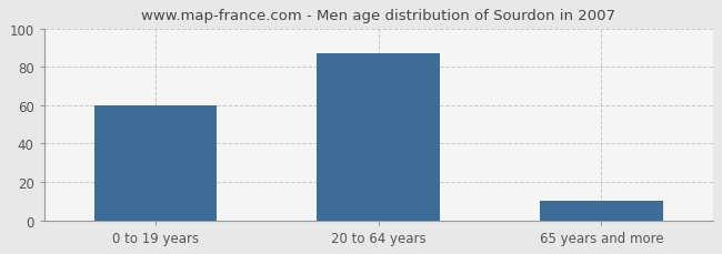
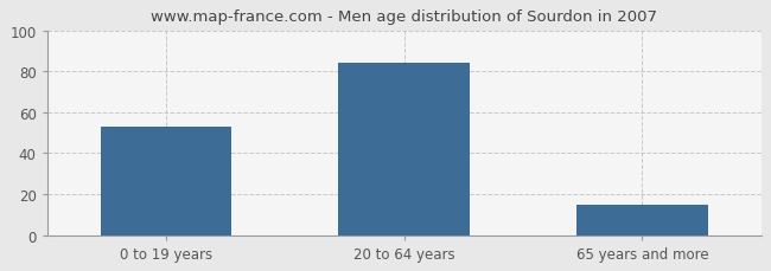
0 to 19 years: 60 -> 53
20 to 64 years: 87 -> 84
65 years and more: 10 -> 15
